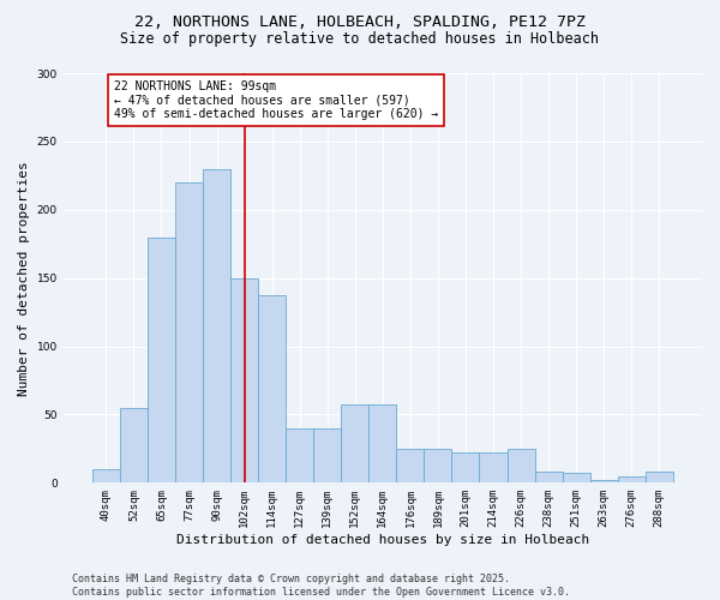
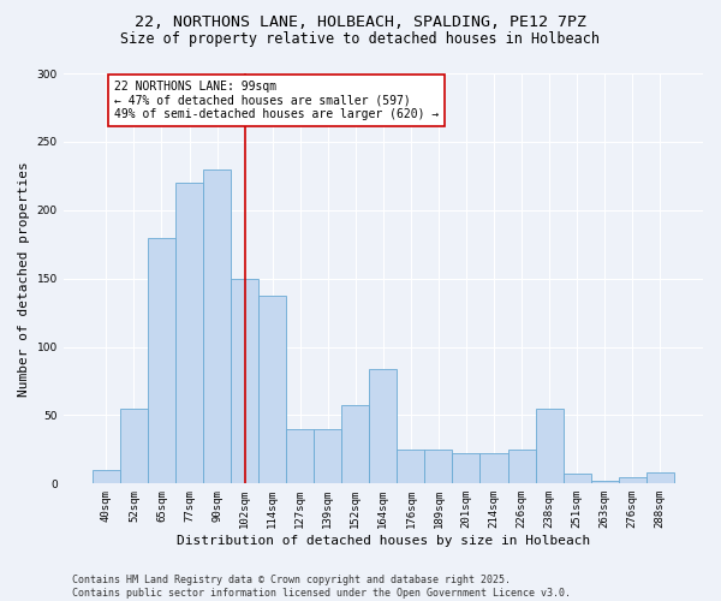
164sqm: 57 -> 84
238sqm: 8 -> 55
